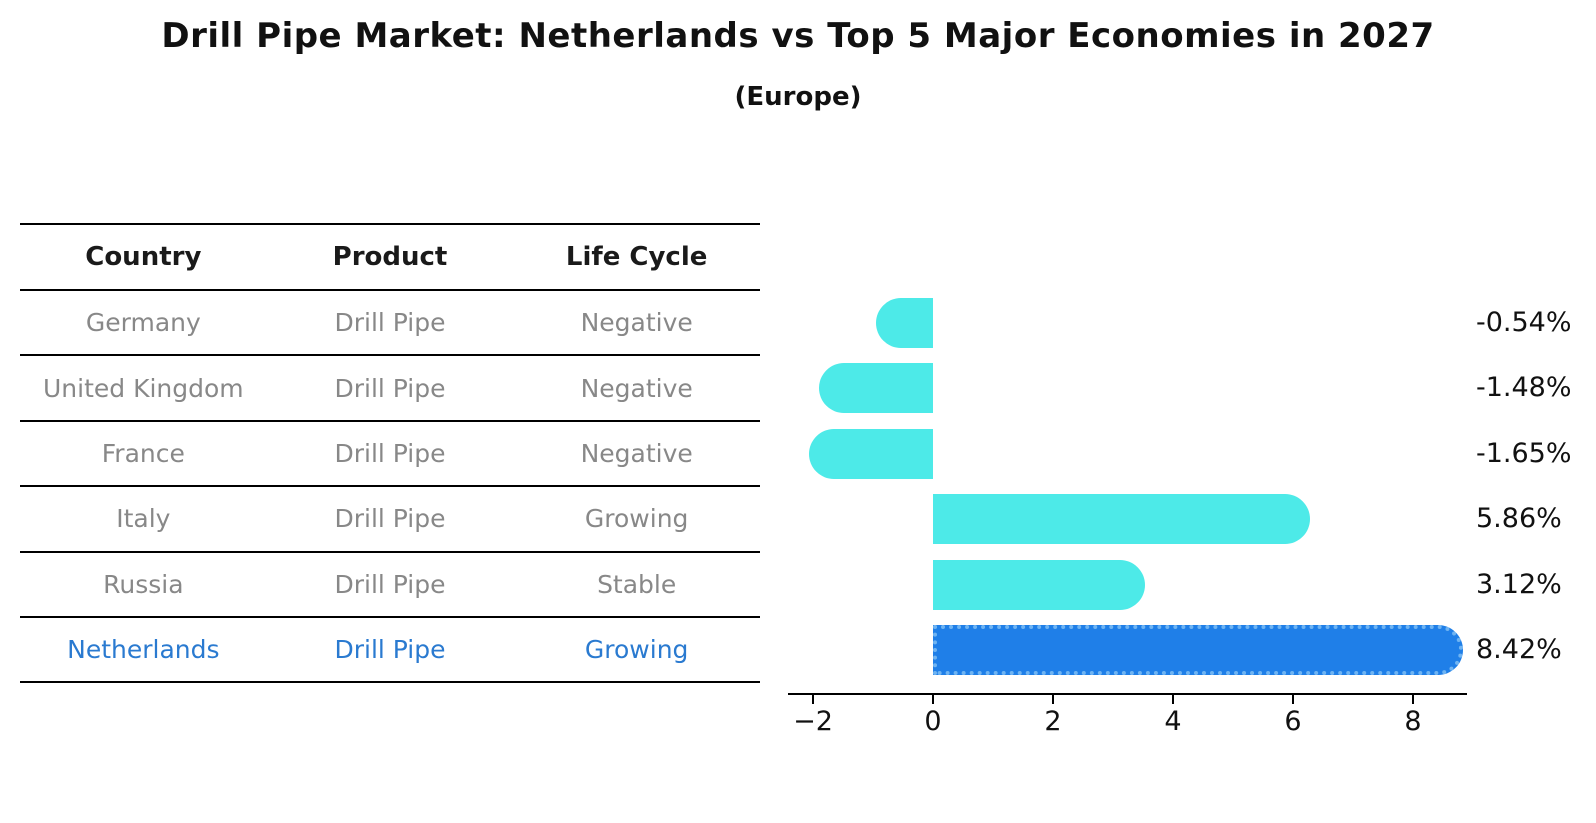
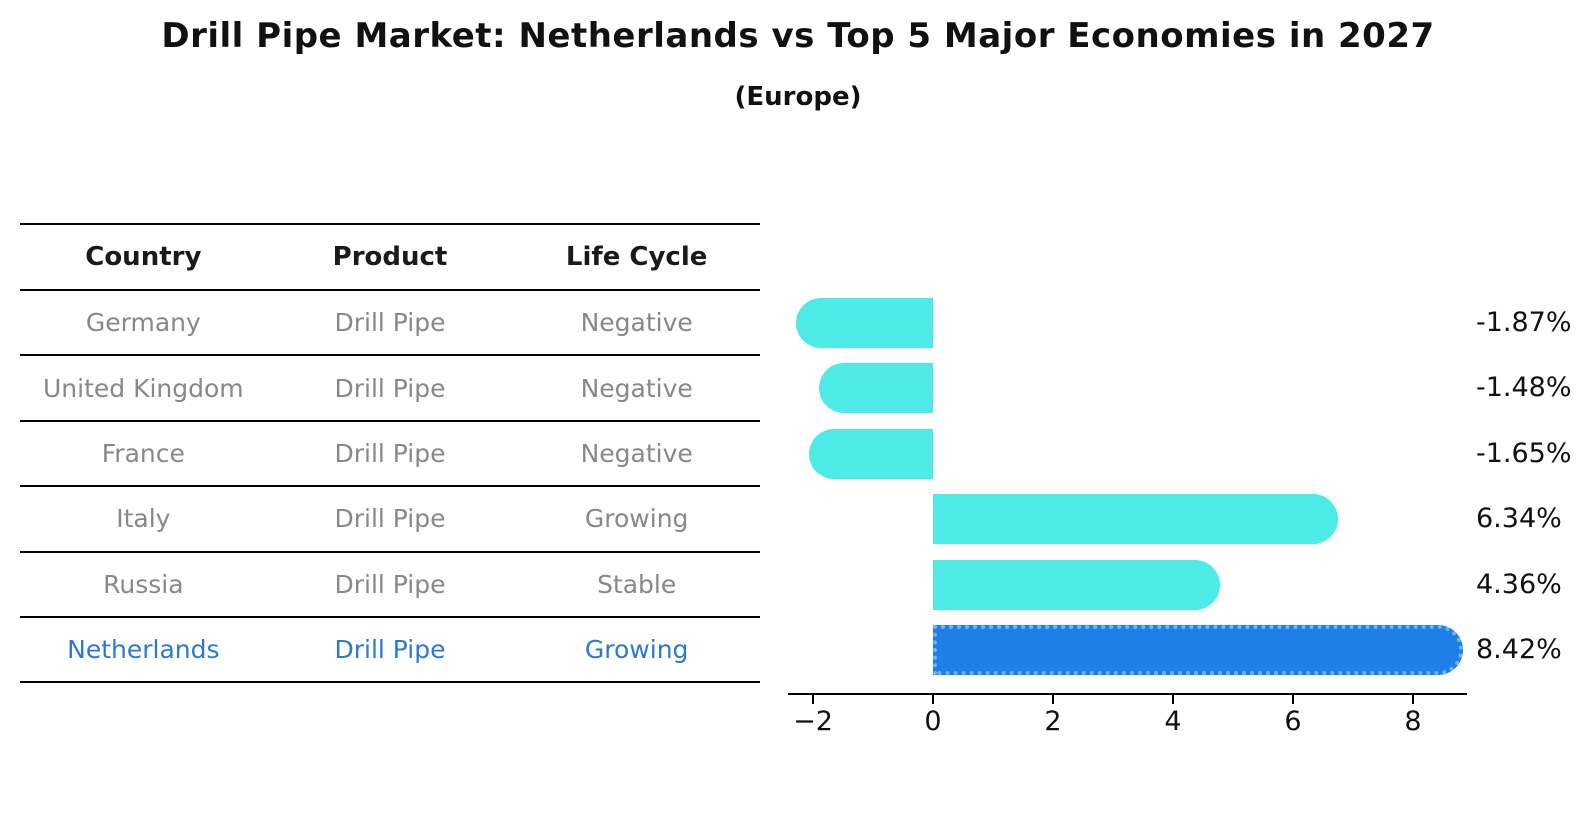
Germany: -0.54% -> -1.87%
Italy: 5.86% -> 6.34%
Russia: 3.12% -> 4.36%
